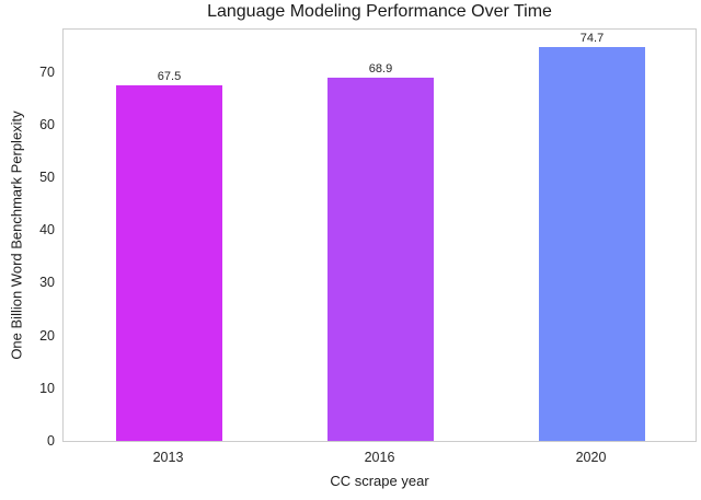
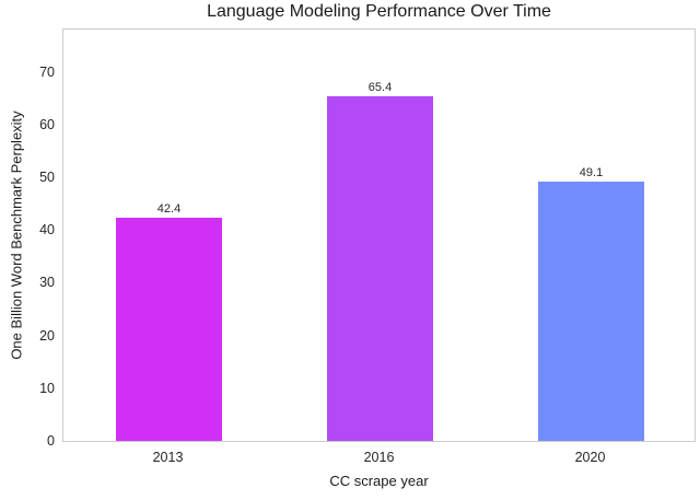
2013: 67.5 -> 42.4
2016: 68.9 -> 65.4
2020: 74.7 -> 49.1
